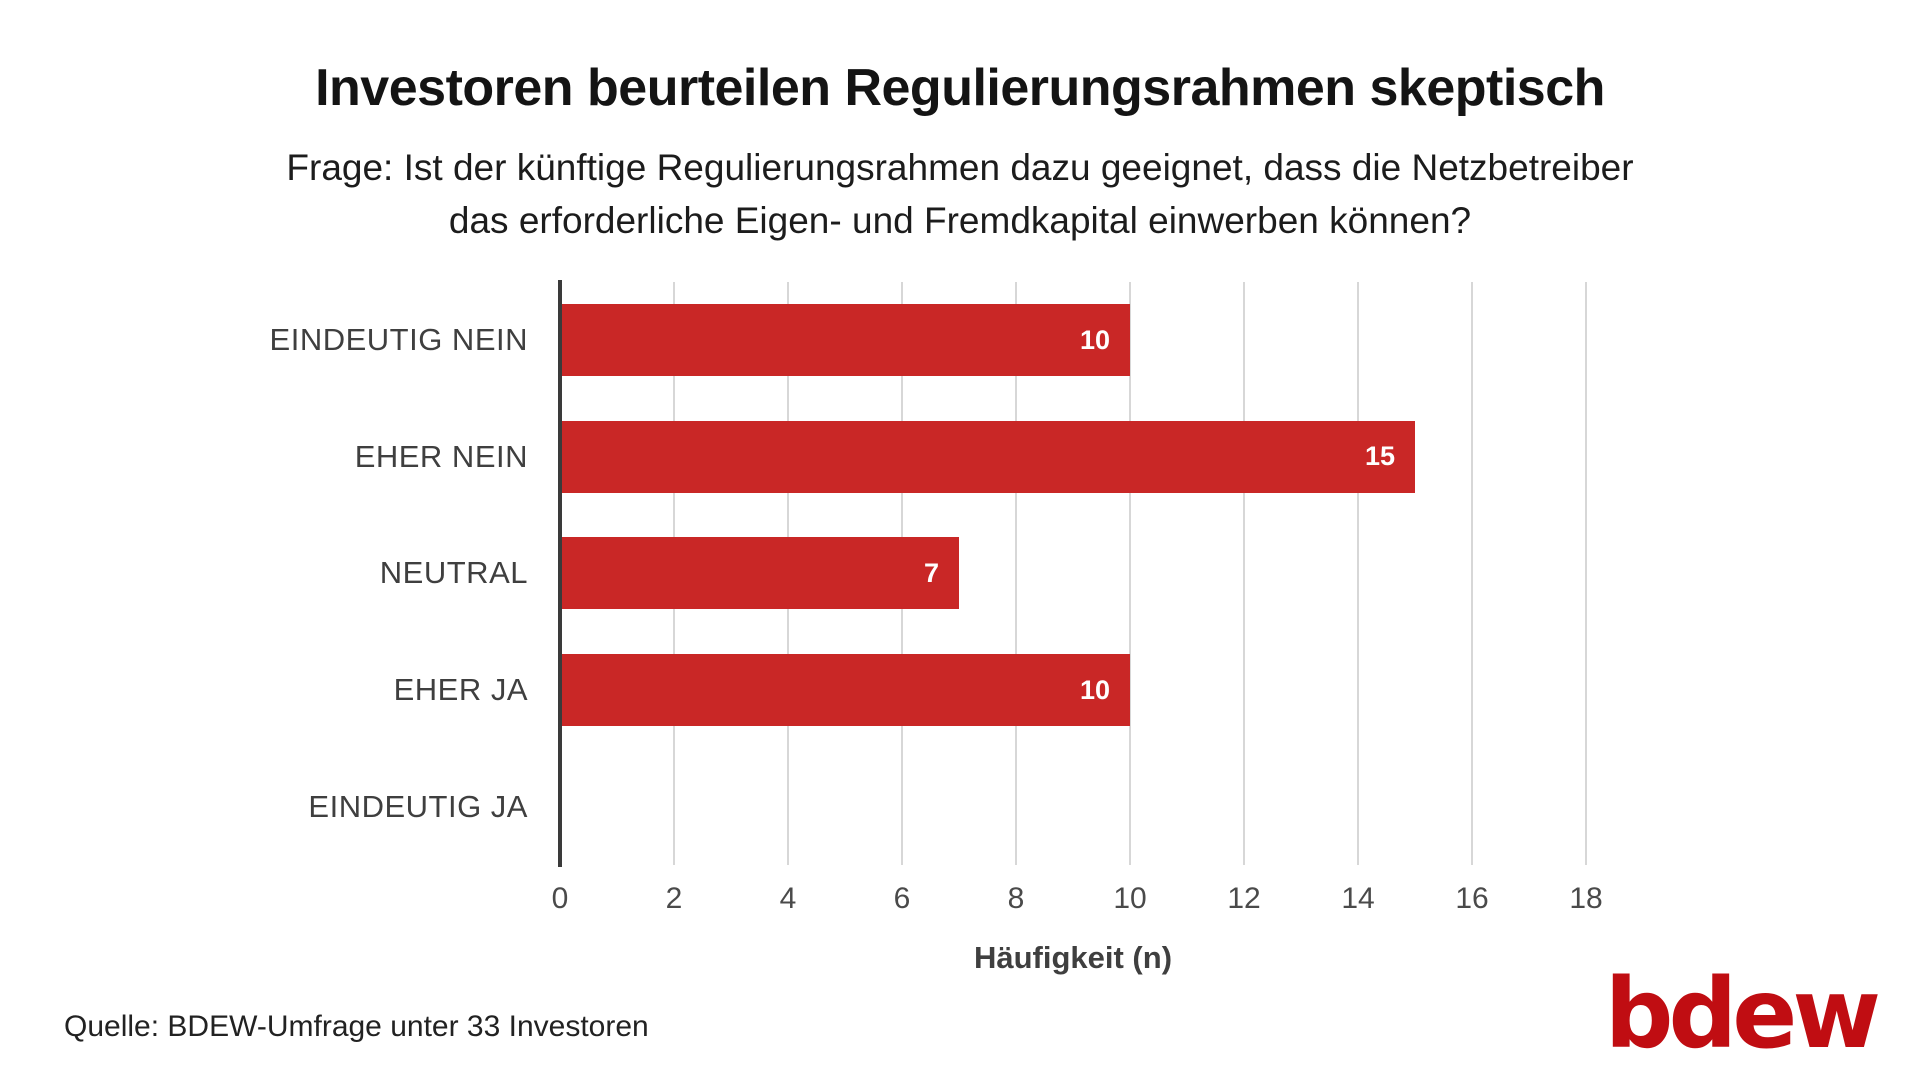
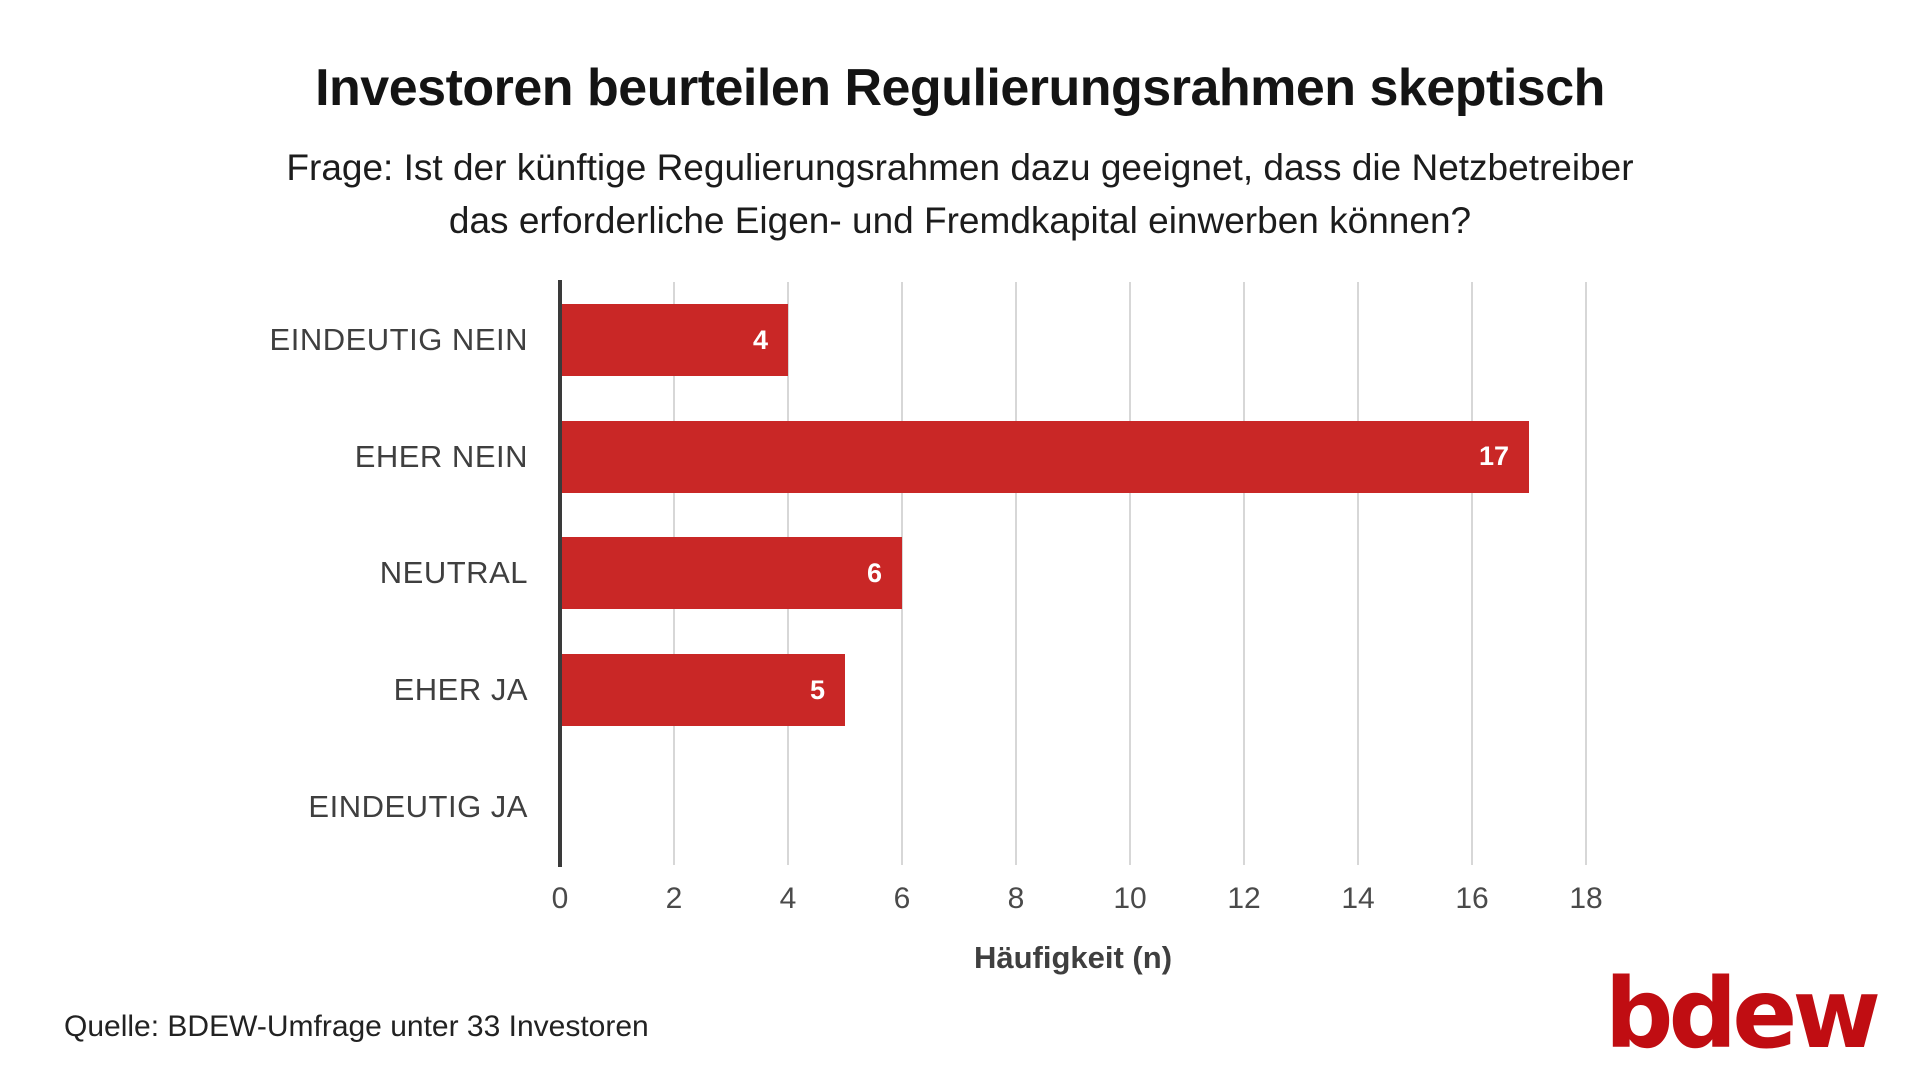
EINDEUTIG NEIN: 10 -> 4
EHER NEIN: 15 -> 17
NEUTRAL: 7 -> 6
EHER JA: 10 -> 5
